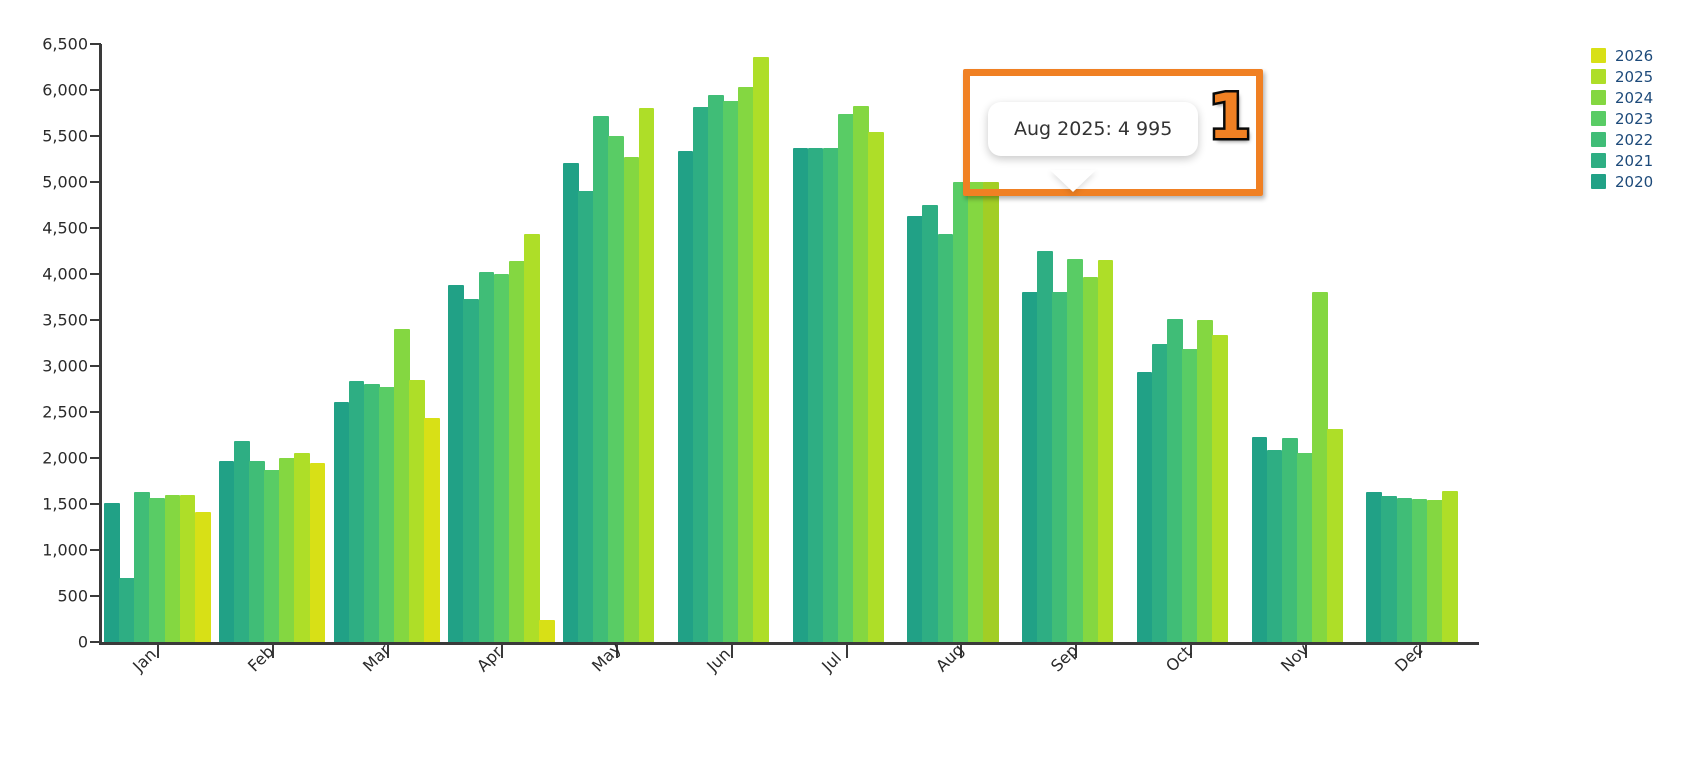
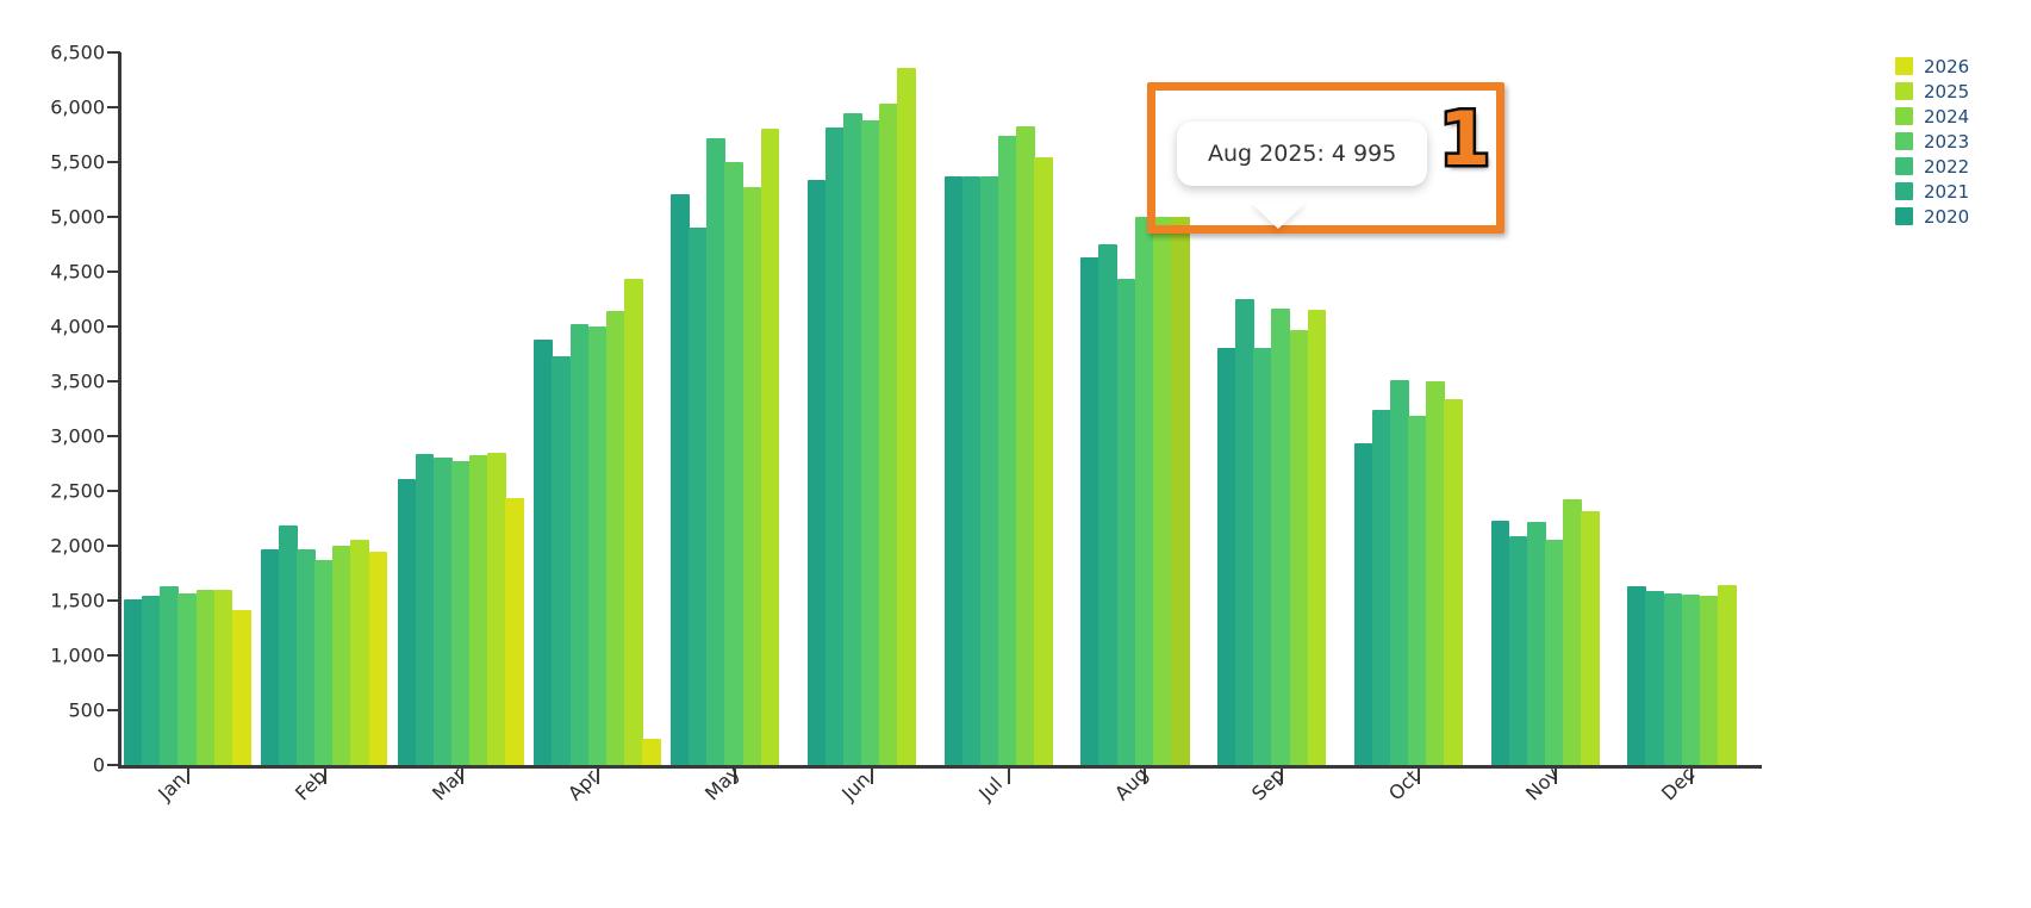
2021/Jan: 700 -> 1500
2024/Mar: 3400 -> 2800
2024/Nov: 3800 -> 2400
